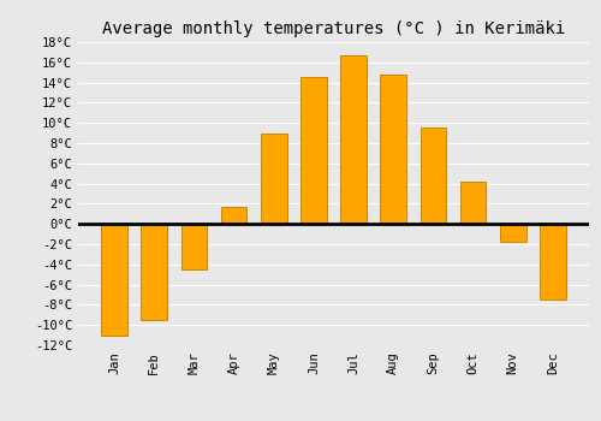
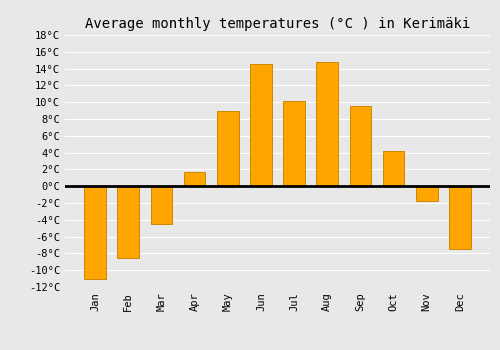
Feb: -9.5°C -> -8.6°C
Jul: 16.7°C -> 10.2°C
